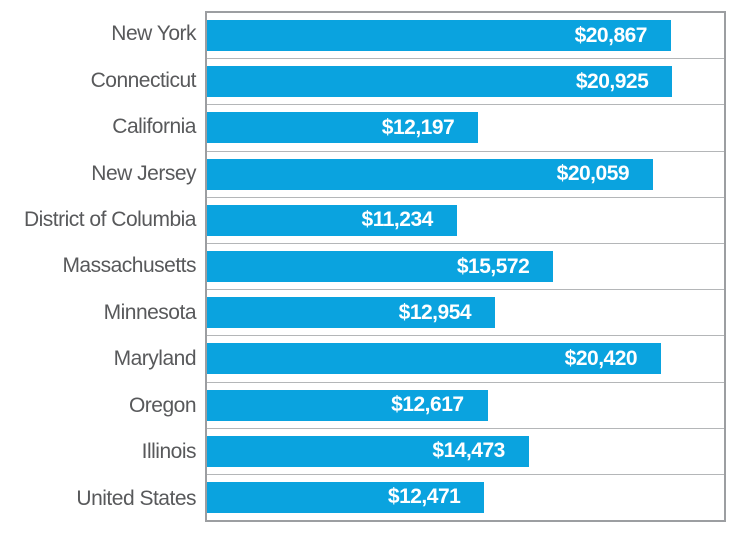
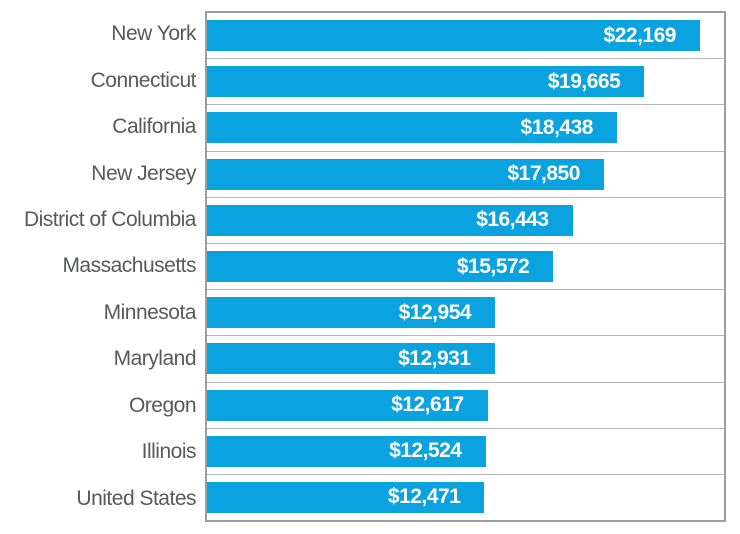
New York: $20,867 -> $22,169
Connecticut: $20,925 -> $19,665
California: $12,197 -> $18,438
New Jersey: $20,059 -> $17,850
District of Columbia: $11,234 -> $16,443
Maryland: $20,420 -> $12,931
Illinois: $14,473 -> $12,524
